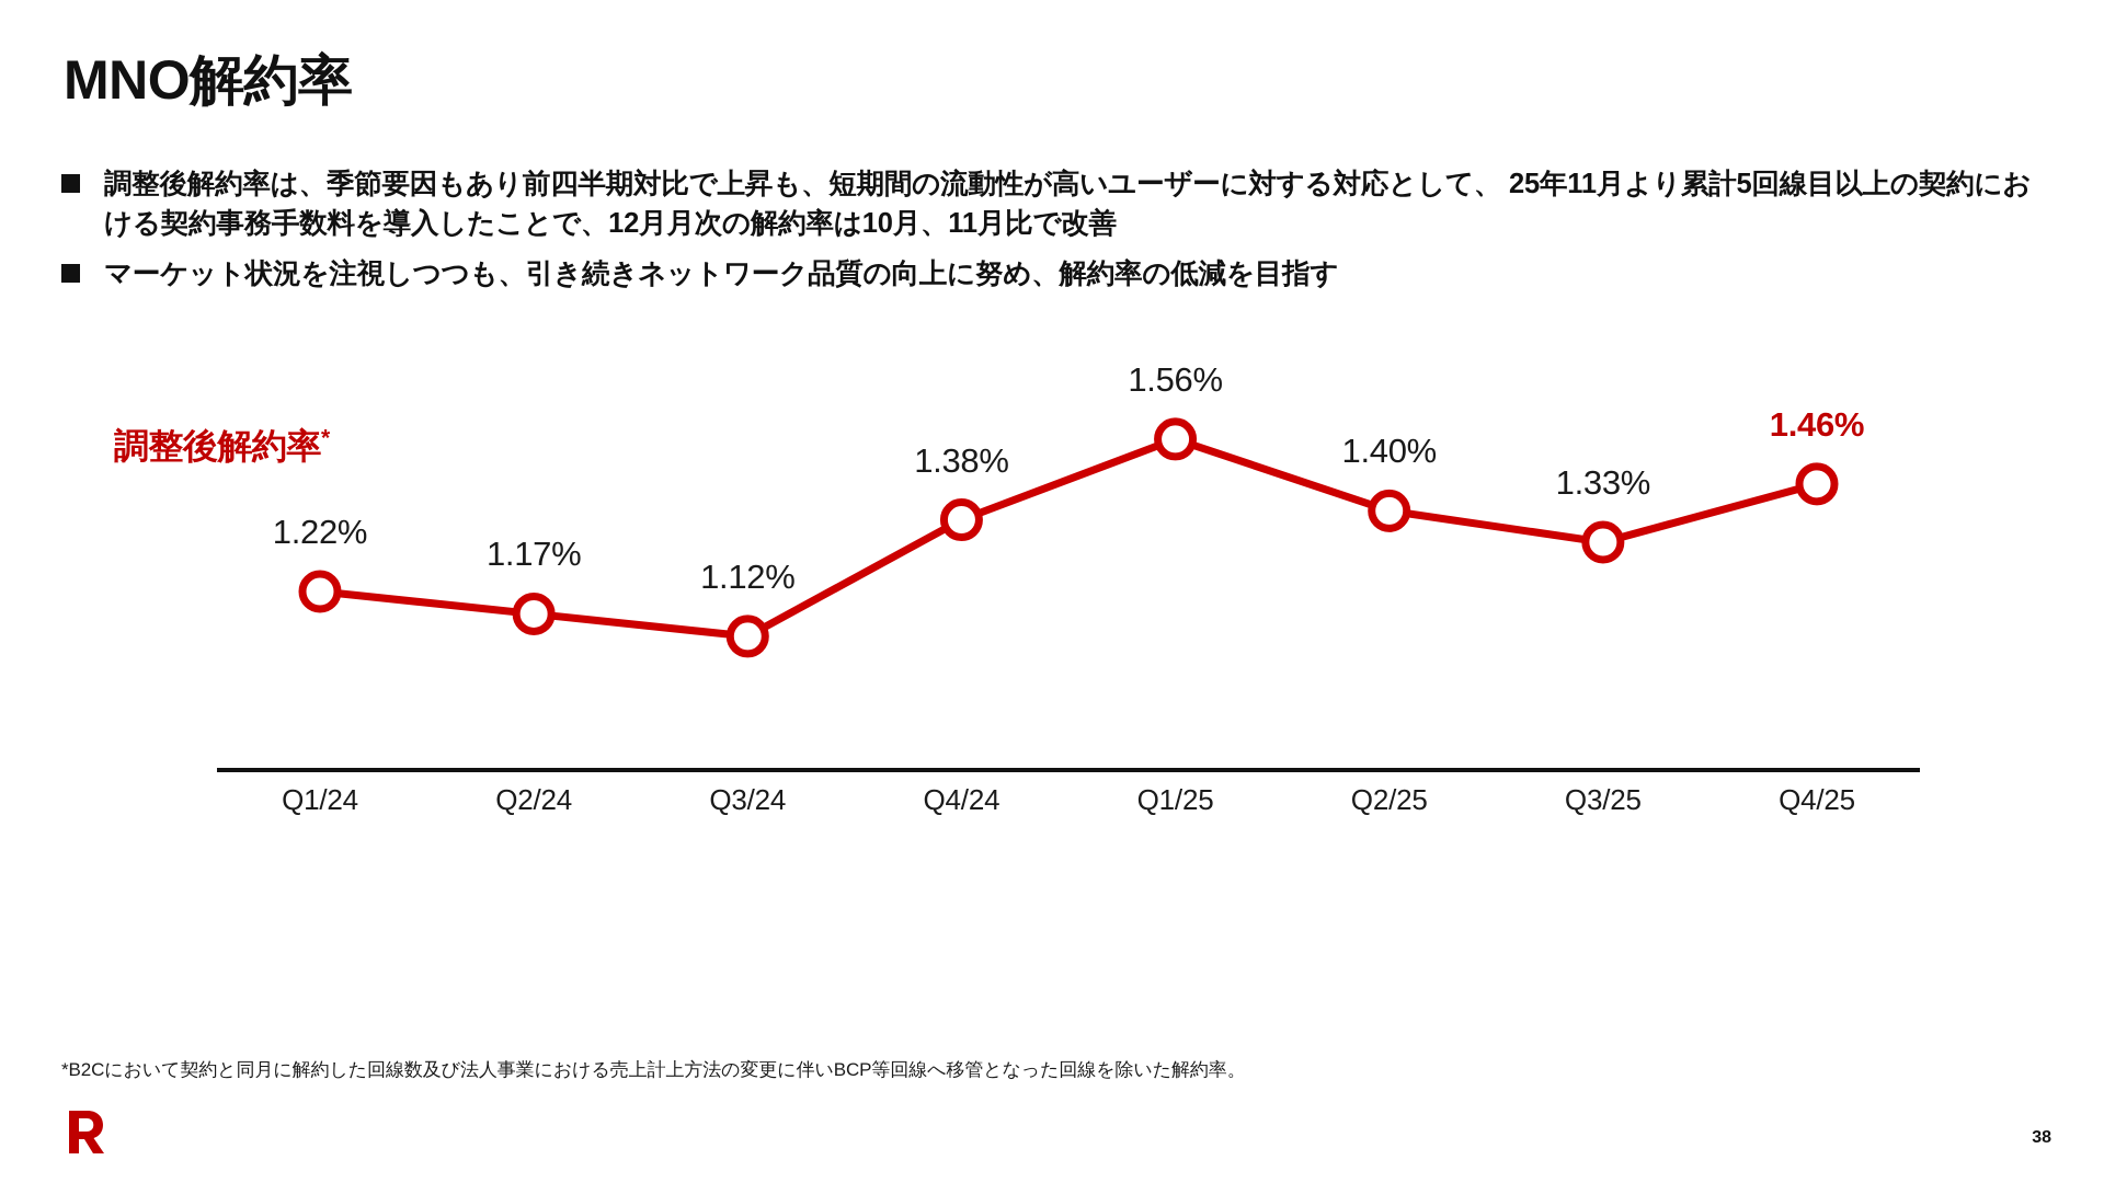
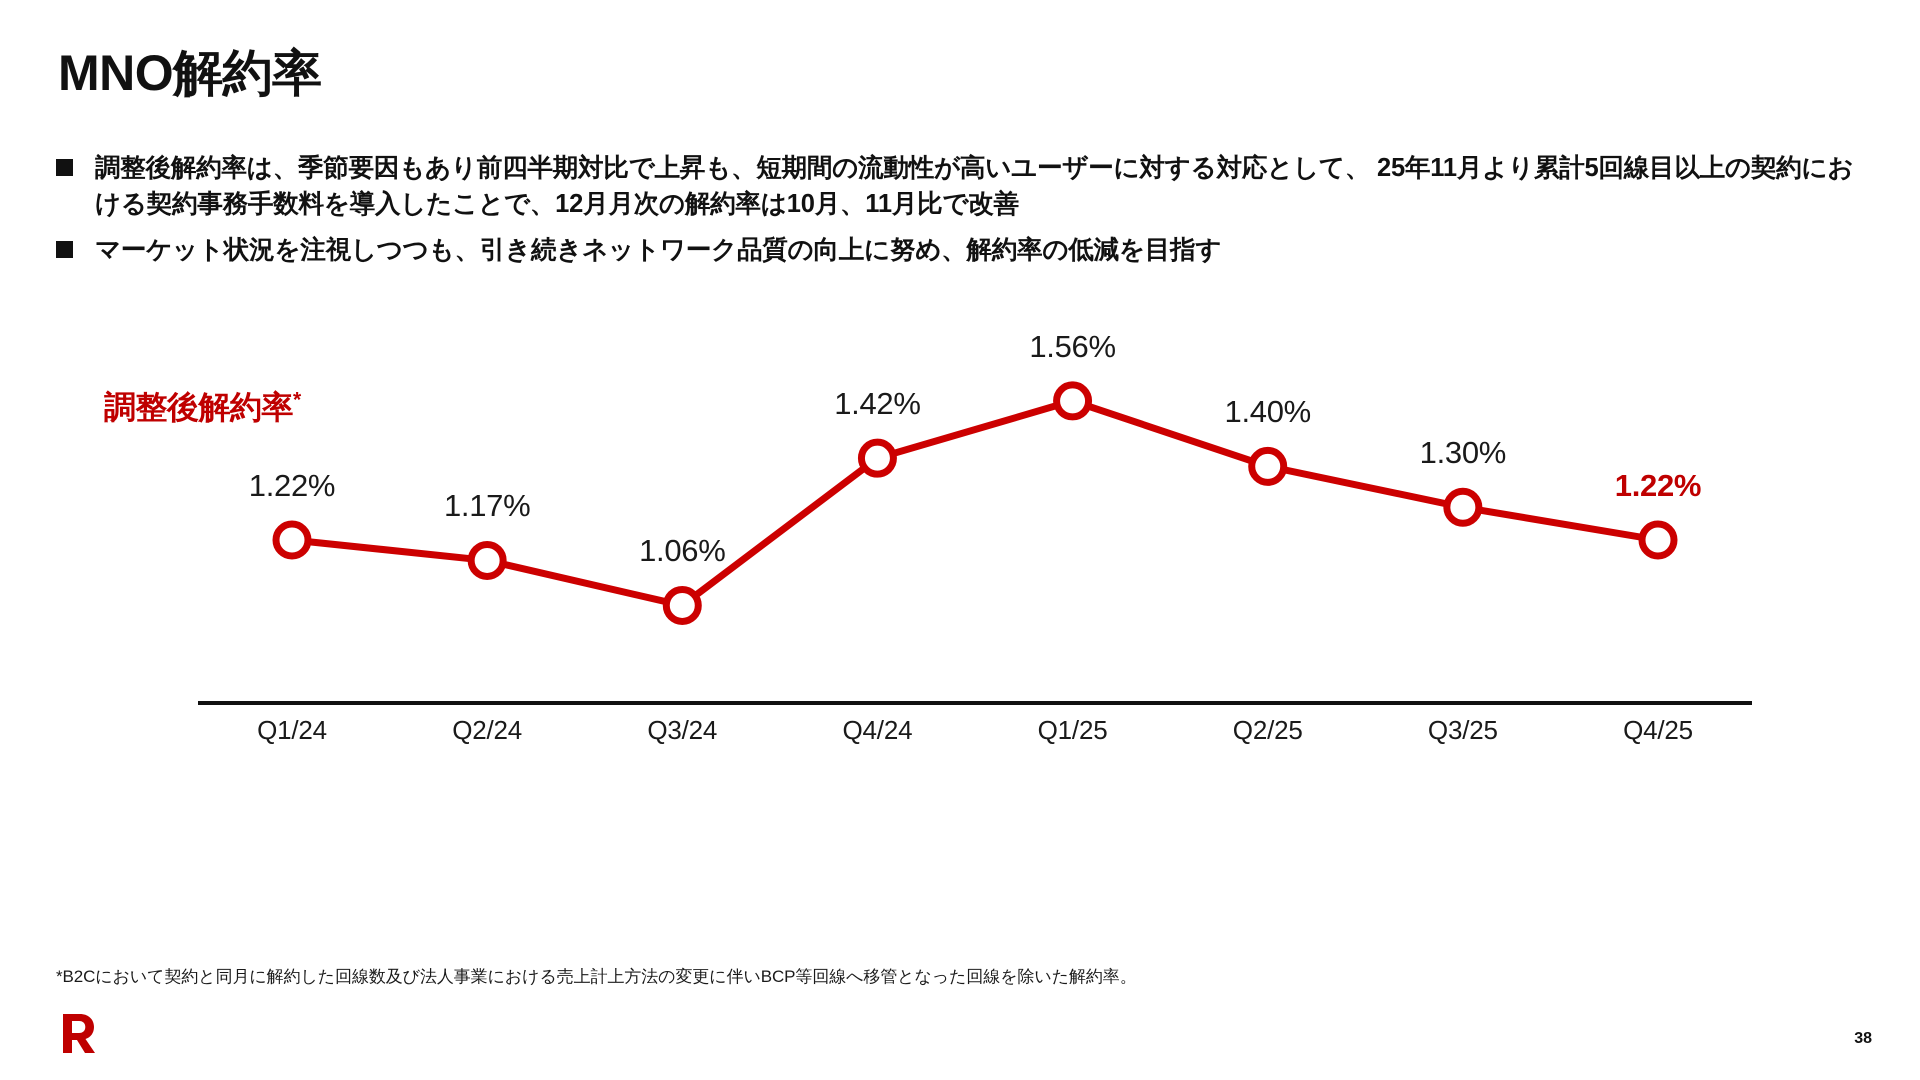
Q3/24: 1.12% -> 1.06%
Q4/24: 1.38% -> 1.42%
Q3/25: 1.33% -> 1.30%
Q4/25: 1.46% -> 1.22%
